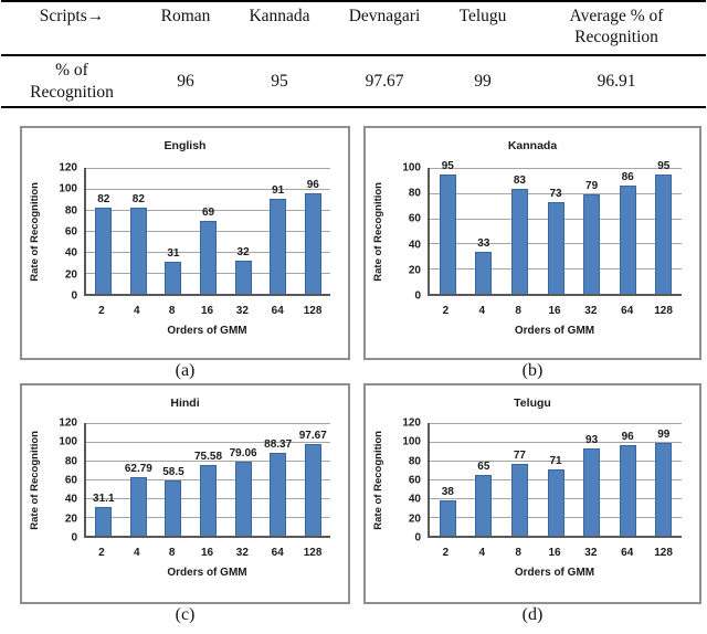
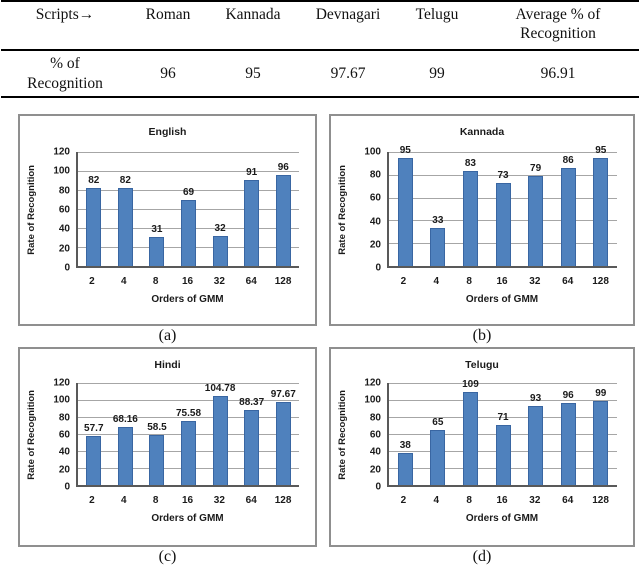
Hindi/2: 31.1 -> 57.7
Hindi/4: 62.79 -> 68.16
Hindi/32: 79.06 -> 104.78
Telugu/8: 77 -> 109
